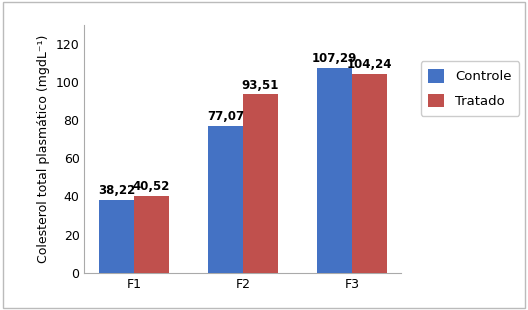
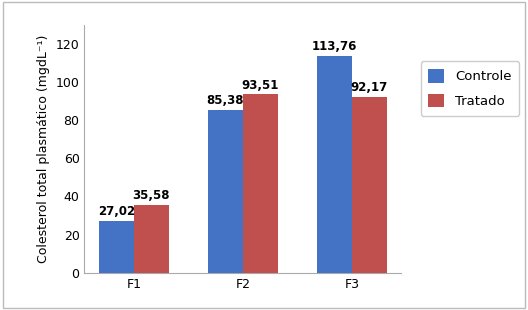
Controle/F1: 38,22 -> 27,02
Tratado/F1: 40,52 -> 35,58
Controle/F2: 77,07 -> 85,38
Controle/F3: 107,29 -> 113,76
Tratado/F3: 104,24 -> 92,17
